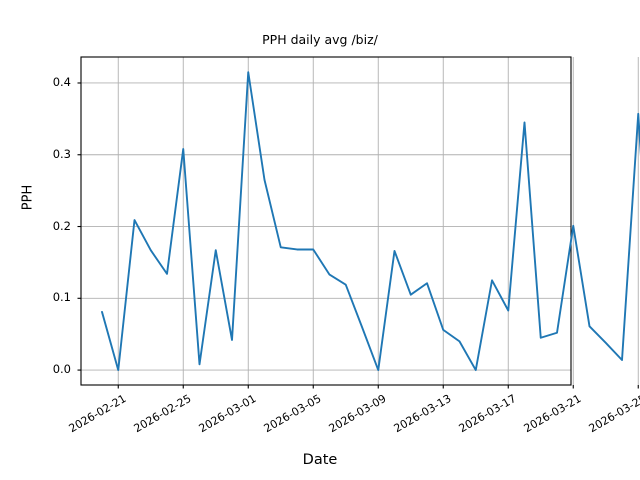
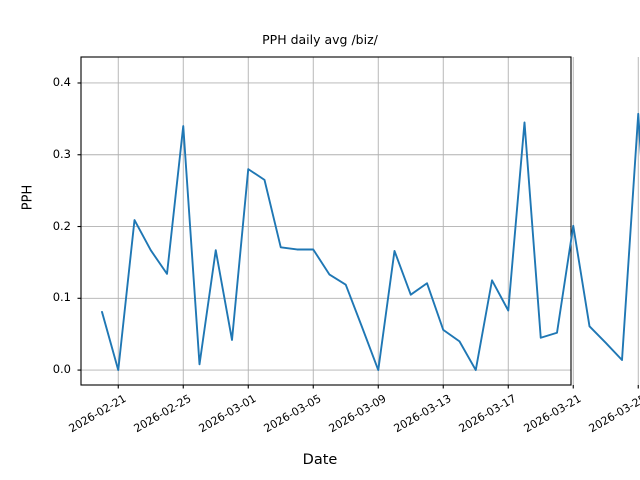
2026-02-25: 0.31 -> 0.34
2026-03-01: 0.41 -> 0.28
